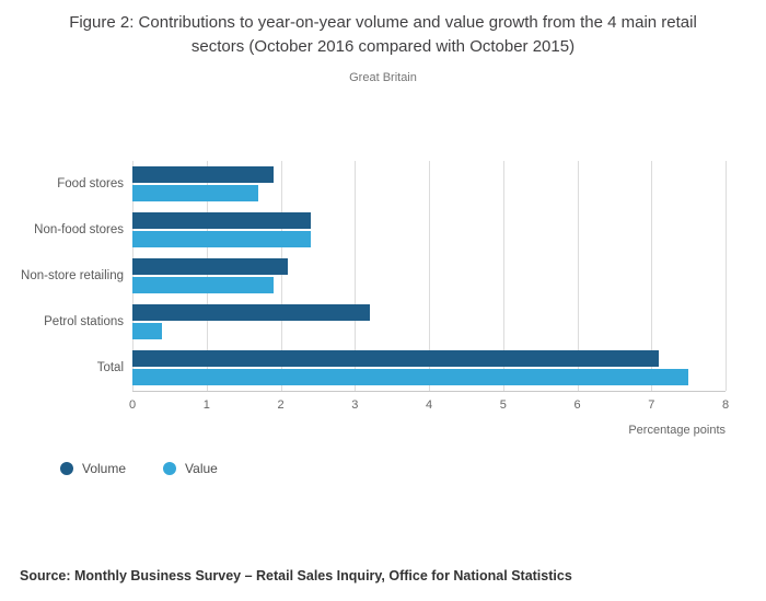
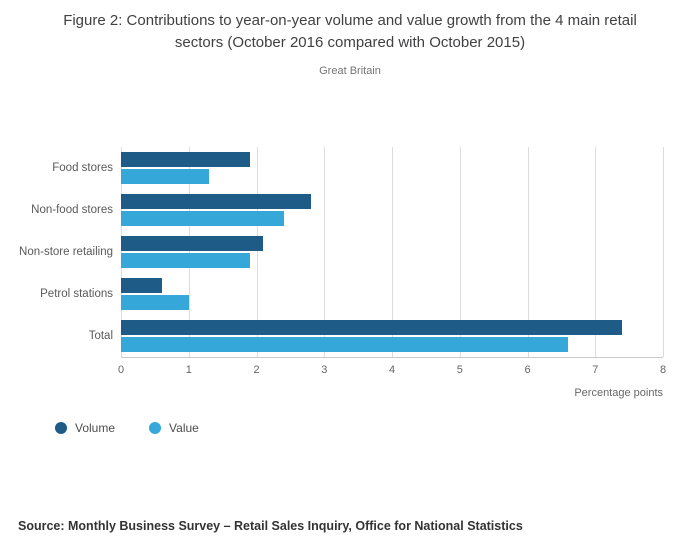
Value/Food stores: 1.7 -> 1.3
Volume/Non-food stores: 2.4 -> 2.8
Volume/Petrol stations: 3.2 -> 0.6
Value/Petrol stations: 0.4 -> 1.0
Volume/Total: 7.1 -> 7.4
Value/Total: 7.5 -> 6.6
